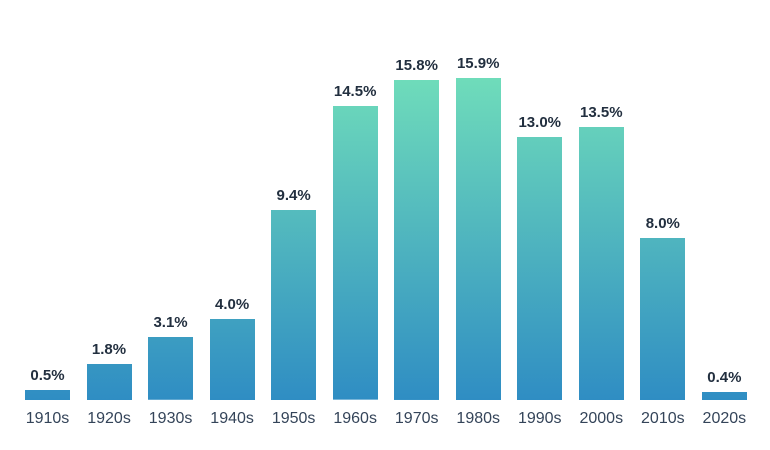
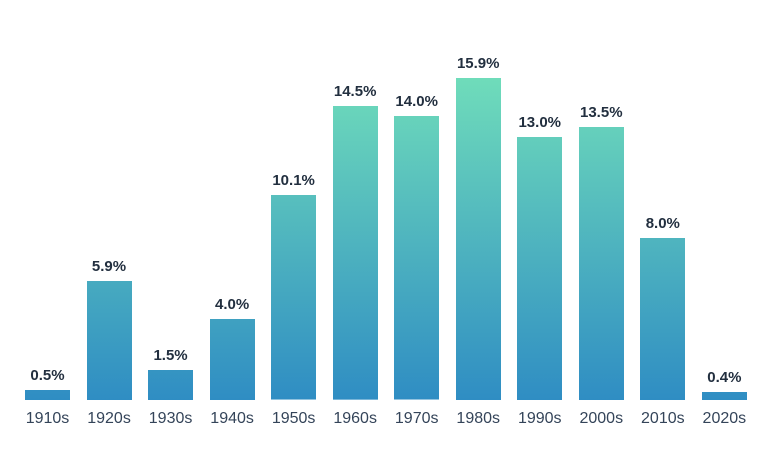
1920s: 1.8% -> 5.9%
1930s: 3.1% -> 1.5%
1950s: 9.4% -> 10.1%
1970s: 15.8% -> 14.0%
